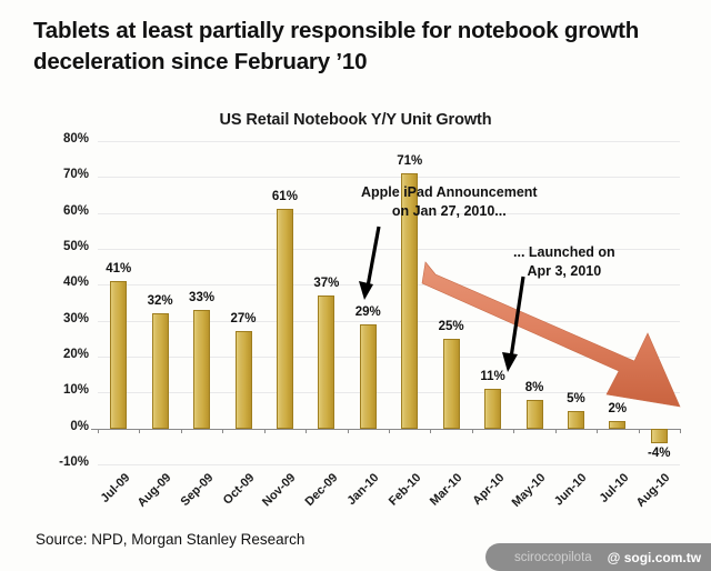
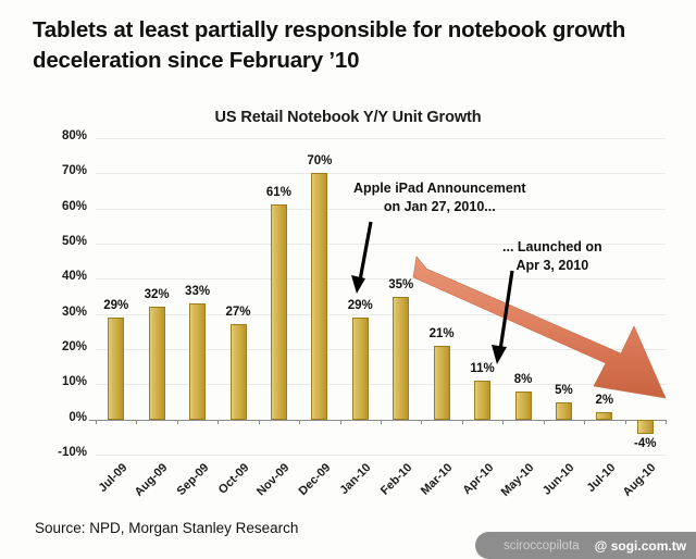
Jul-09: 41% -> 29%
Dec-09: 37% -> 70%
Feb-10: 71% -> 35%
Mar-10: 25% -> 21%
